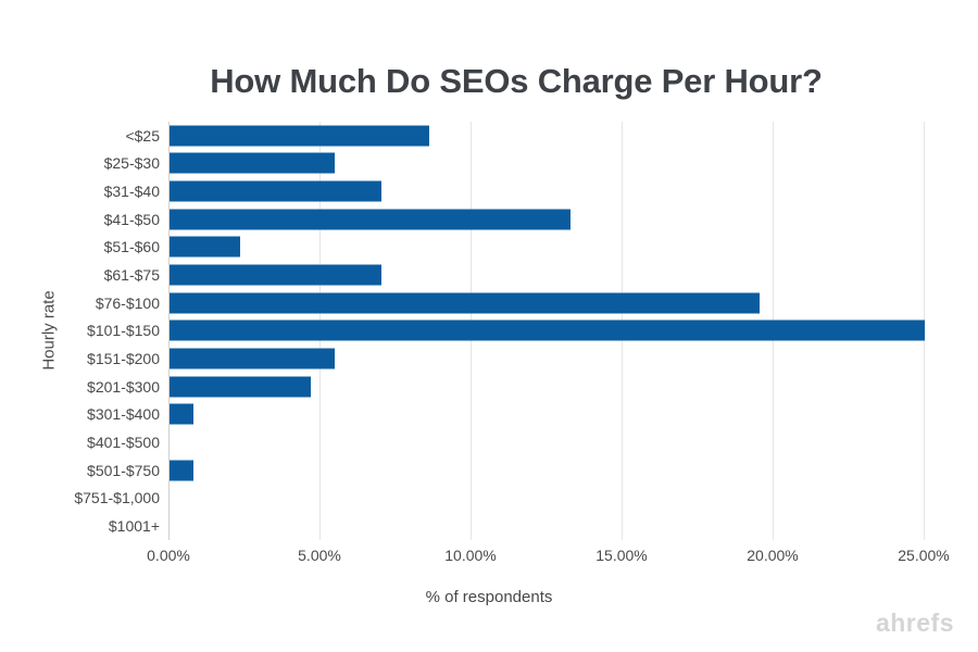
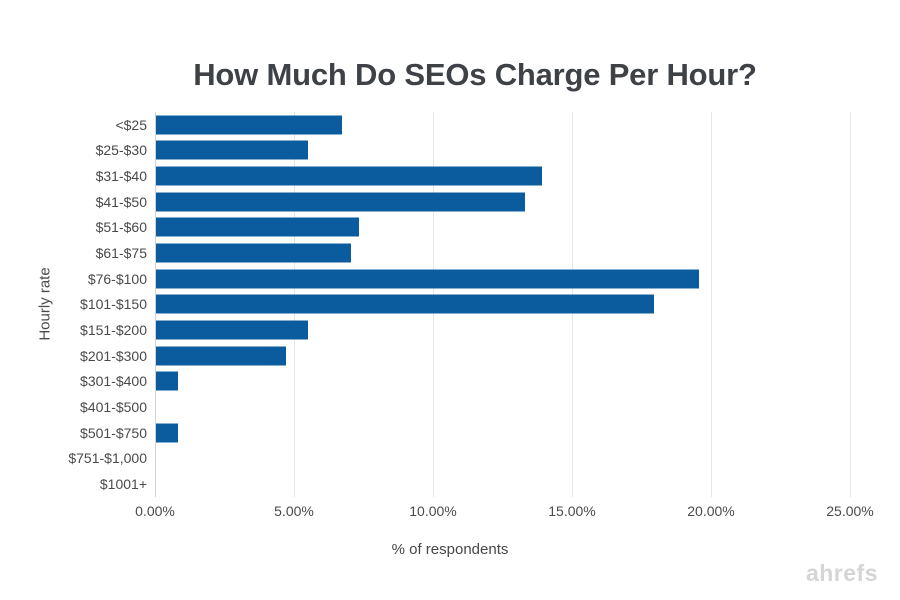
<$25: 8.6% -> 6.7%
$31-$40: 7.0% -> 13.9%
$51-$60: 2.3% -> 7.3%
$101-$150: 25.0% -> 17.9%
